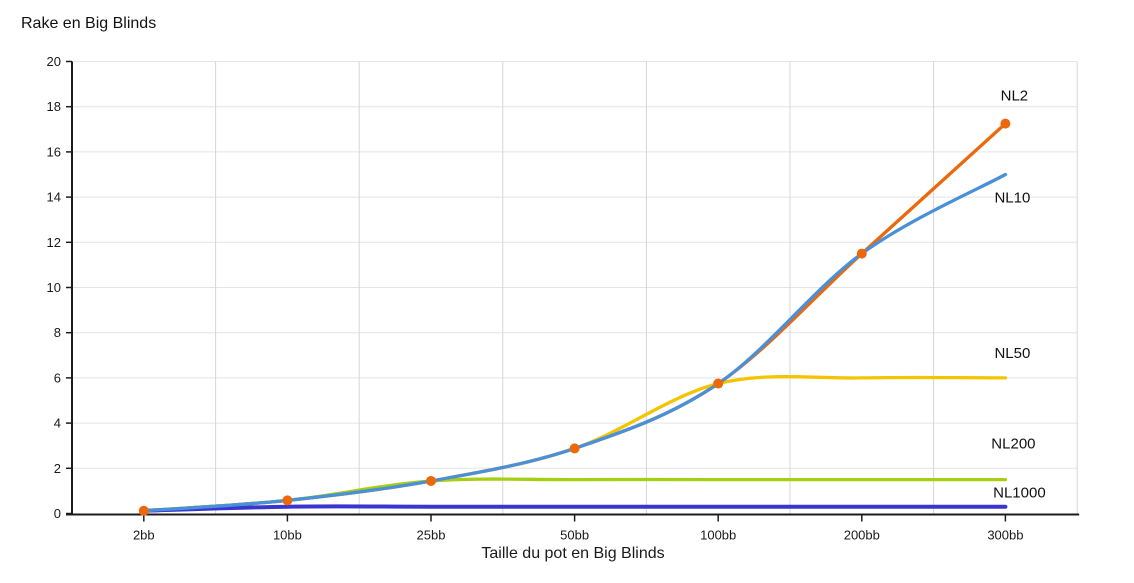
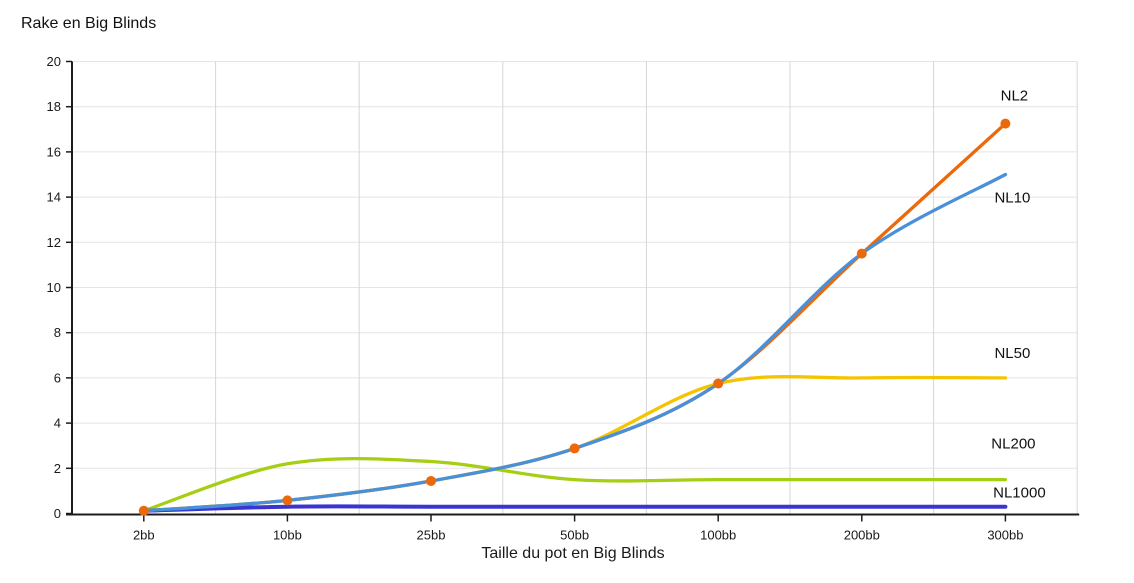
NL200/10bb: 0.6 -> 2.2
NL200/25bb: 1.4 -> 2.3
